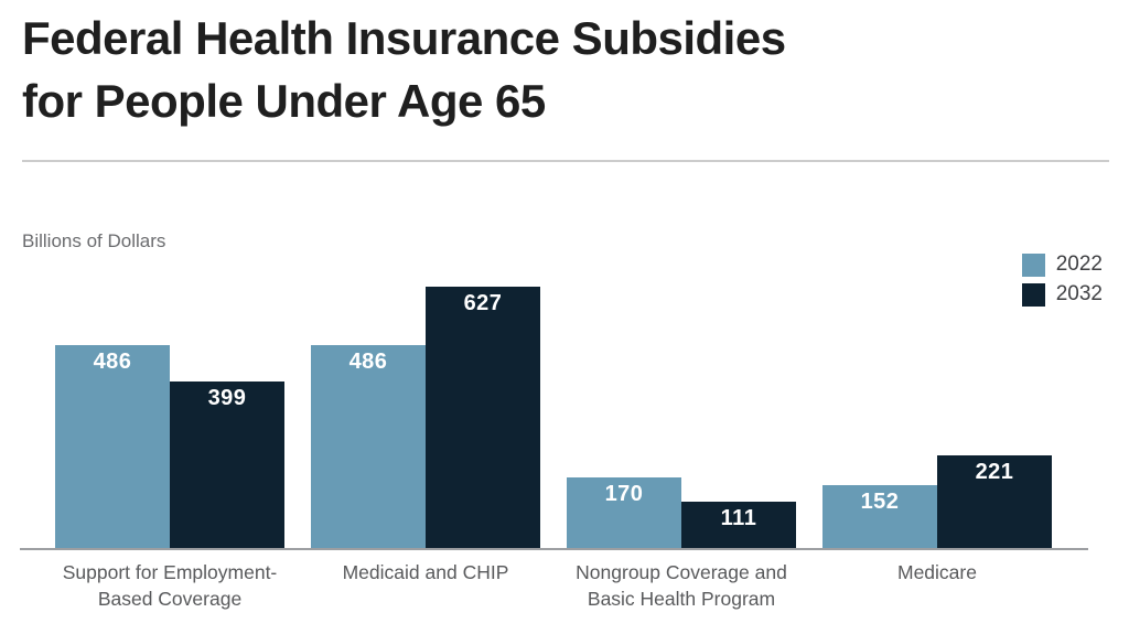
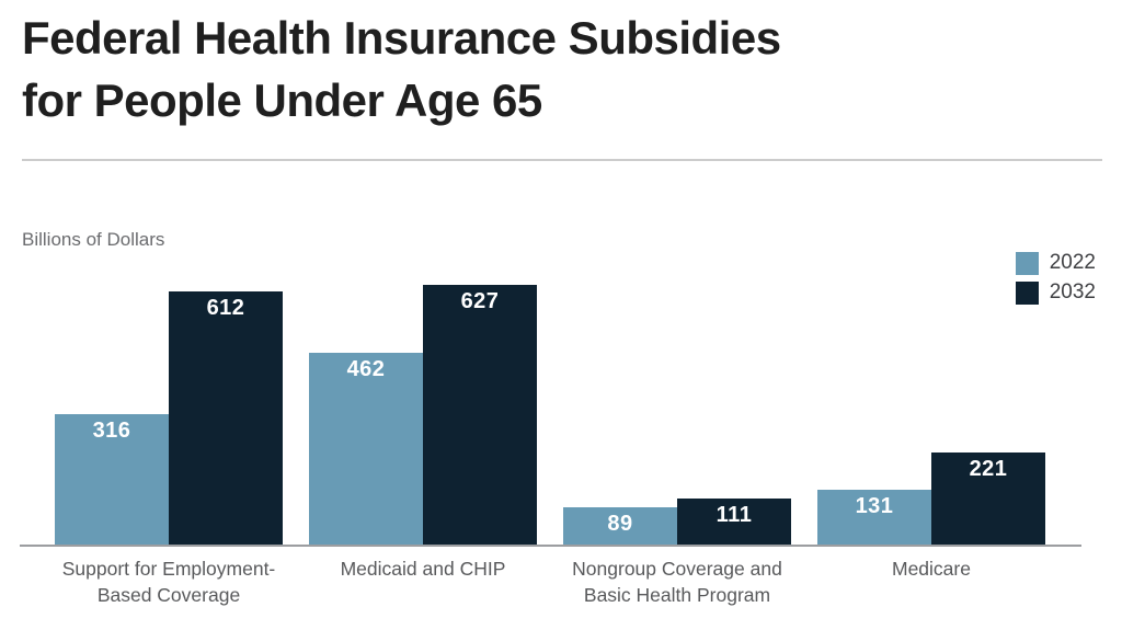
2022/Support for Employment-Based Coverage: 486 -> 316
2032/Support for Employment-Based Coverage: 399 -> 612
2022/Medicaid and CHIP: 486 -> 462
2022/Nongroup Coverage and Basic Health Program: 170 -> 89
2022/Medicare: 152 -> 131
